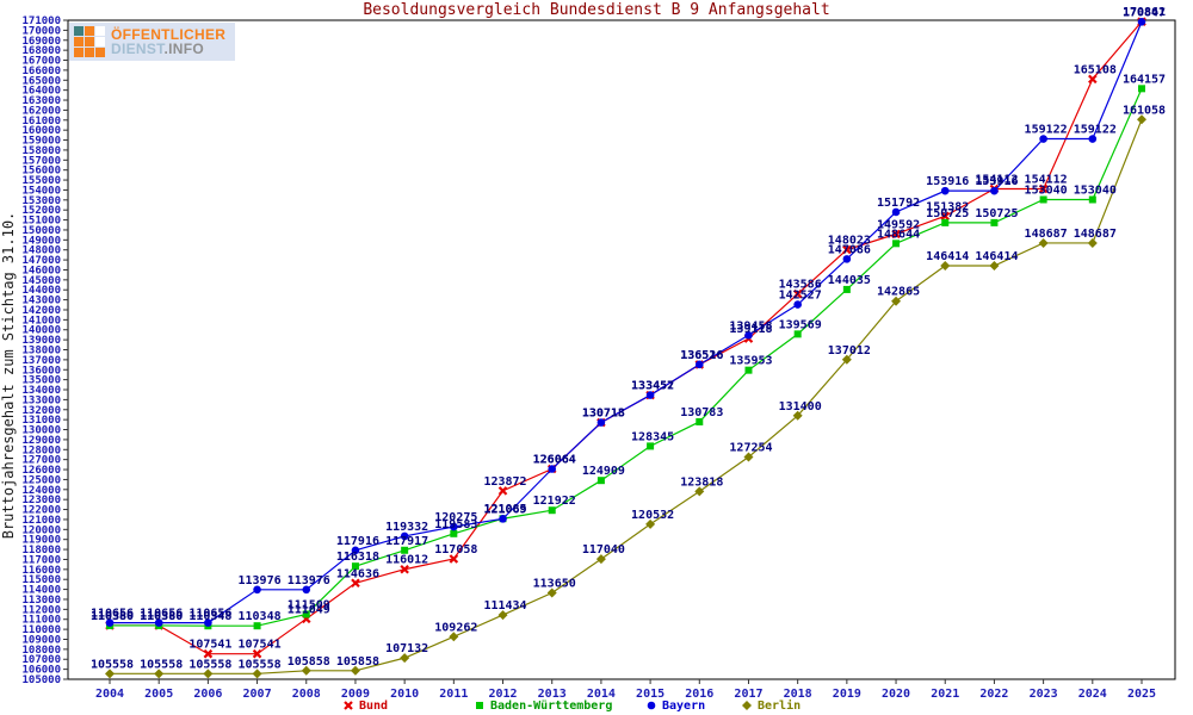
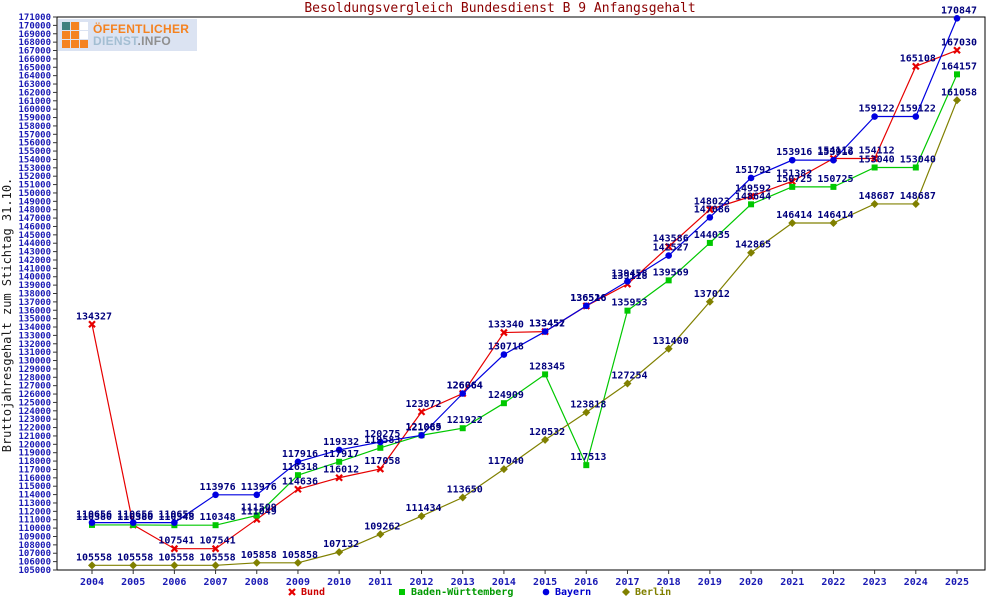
Bund/2004: 110380 -> 134327
Bund/2014: 130713 -> 133340
Baden-Württemberg/2016: 130783 -> 117513
Bund/2025: 170861 -> 167030
